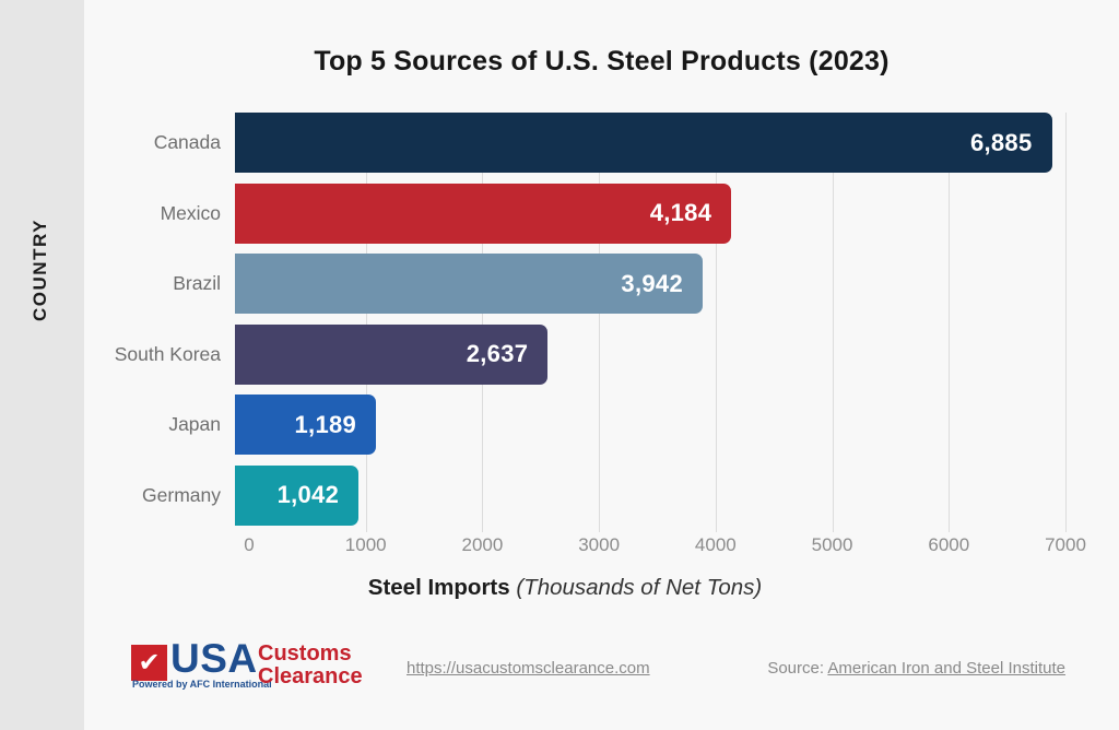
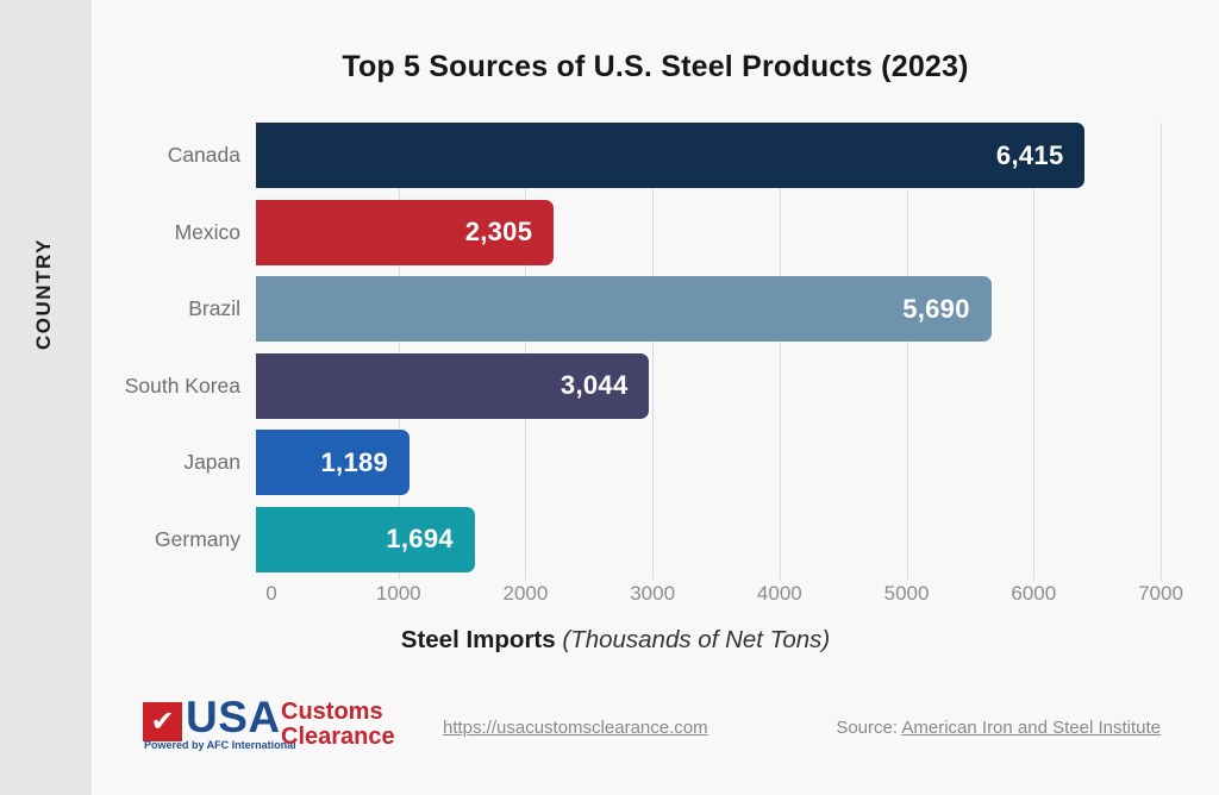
Canada: 6,885 -> 6,415
Mexico: 4,184 -> 2,305
Brazil: 3,942 -> 5,690
South Korea: 2,637 -> 3,044
Germany: 1,042 -> 1,694
